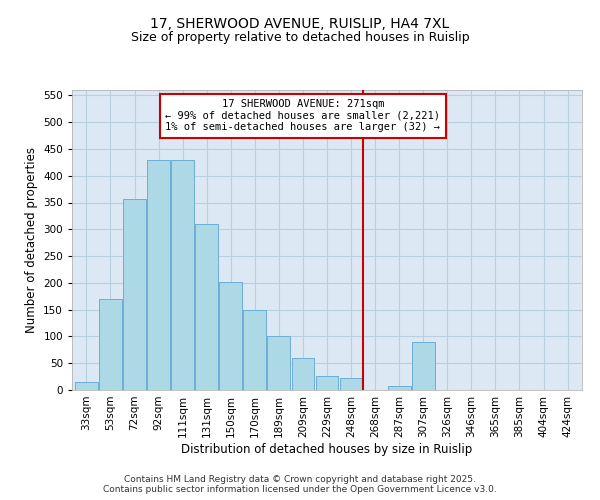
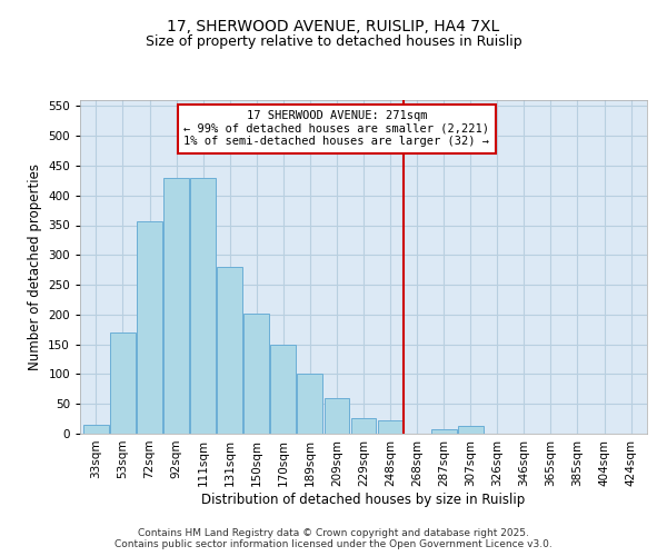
131sqm: 310 -> 280
307sqm: 90 -> 13
